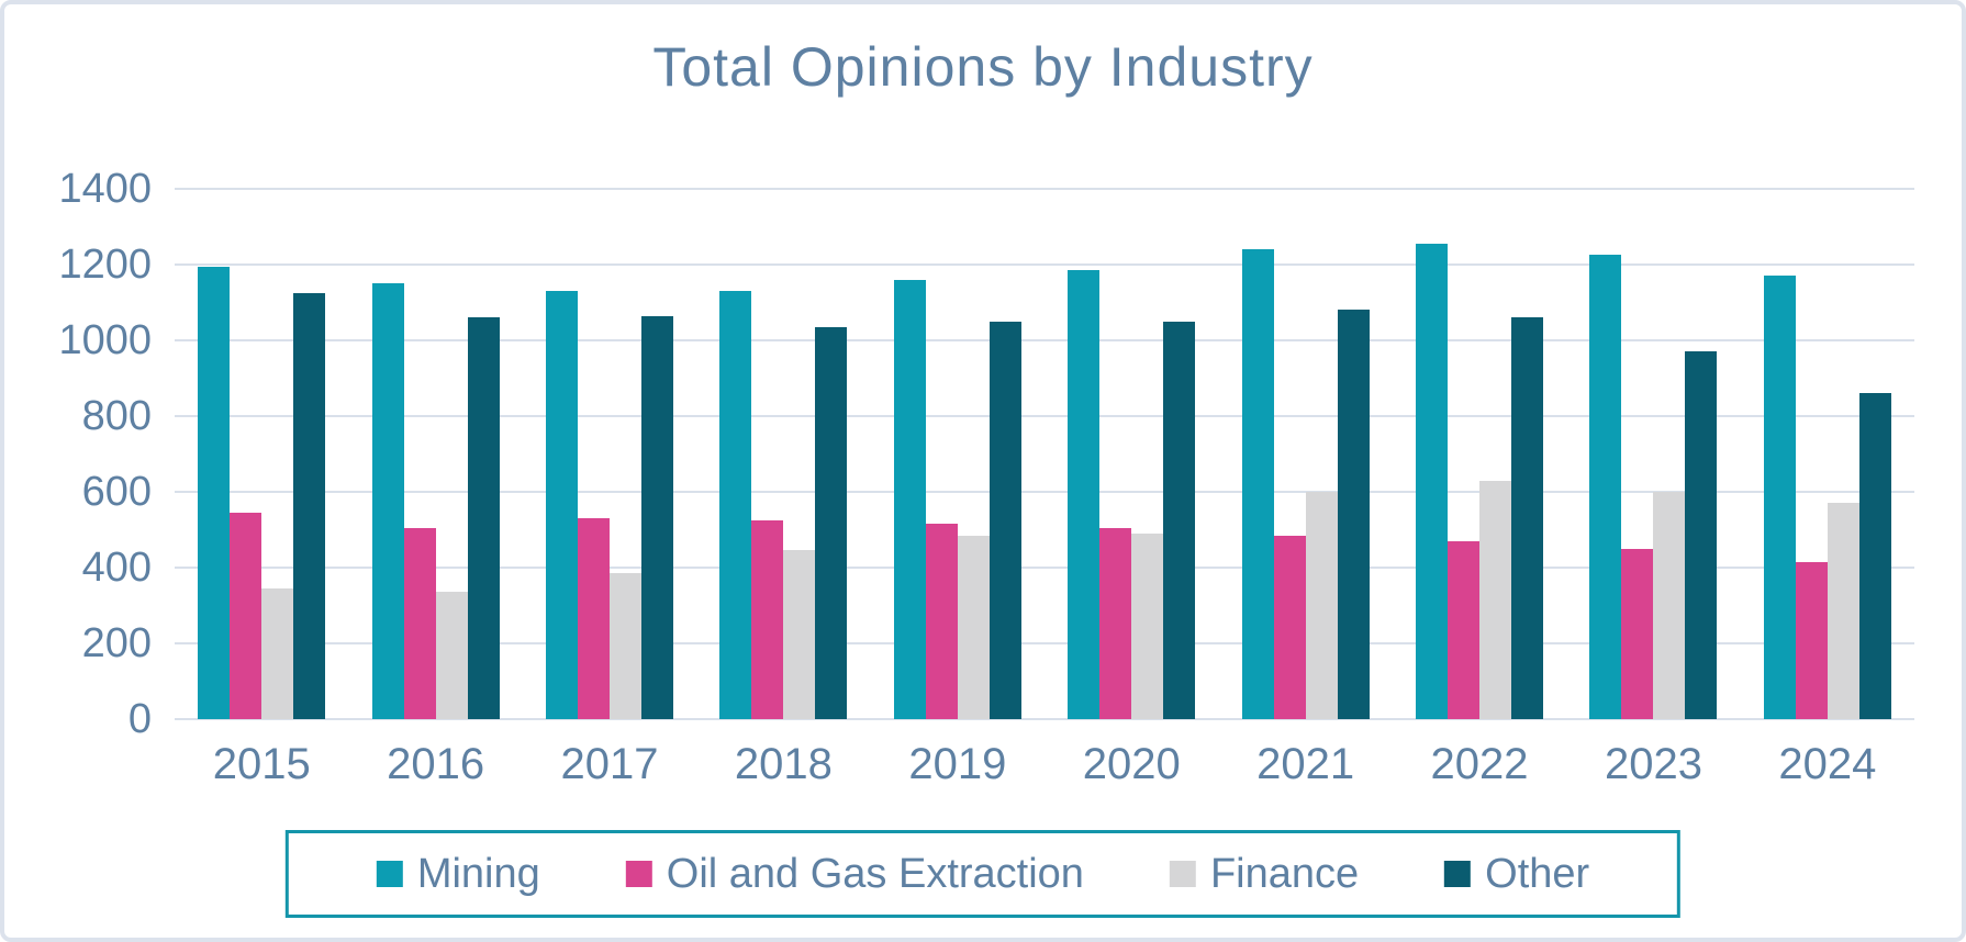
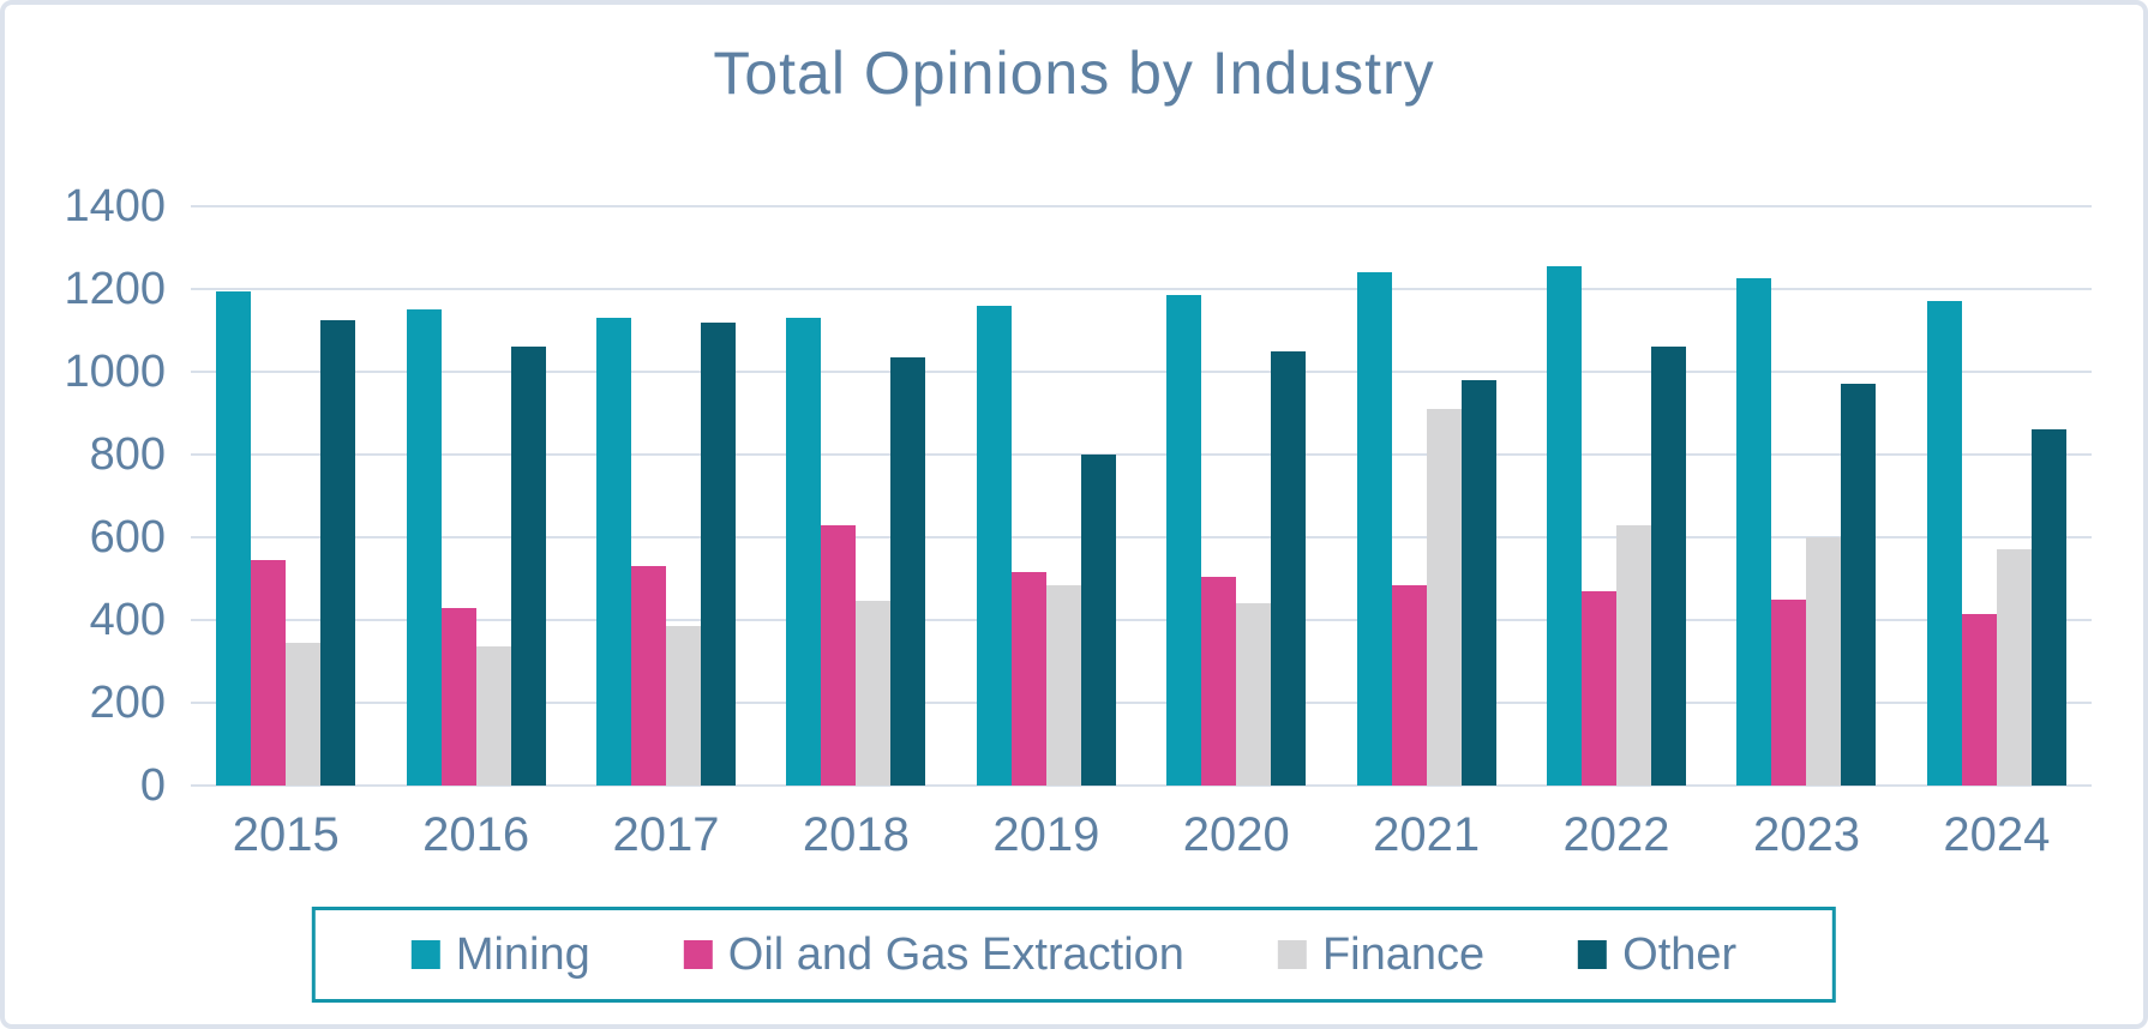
Oil and Gas Extraction/2016: 500 -> 430
Other/2017: 1060 -> 1120
Oil and Gas Extraction/2018: 520 -> 630
Other/2019: 1050 -> 800
Finance/2020: 490 -> 440
Finance/2021: 600 -> 910
Other/2021: 1080 -> 980
